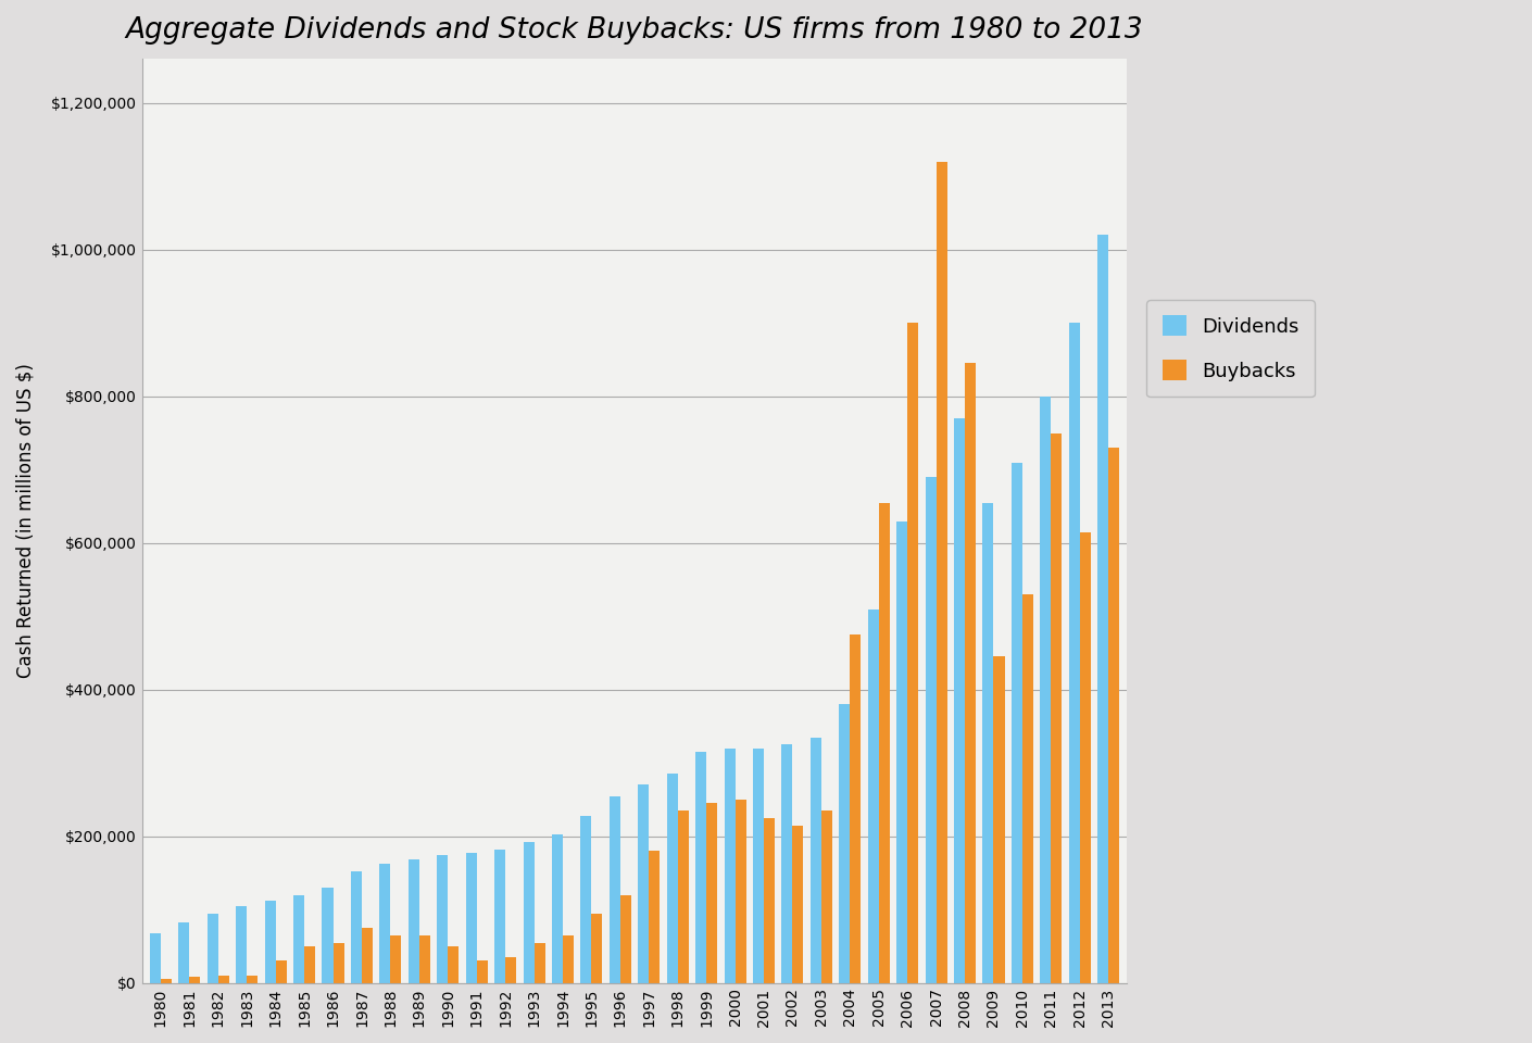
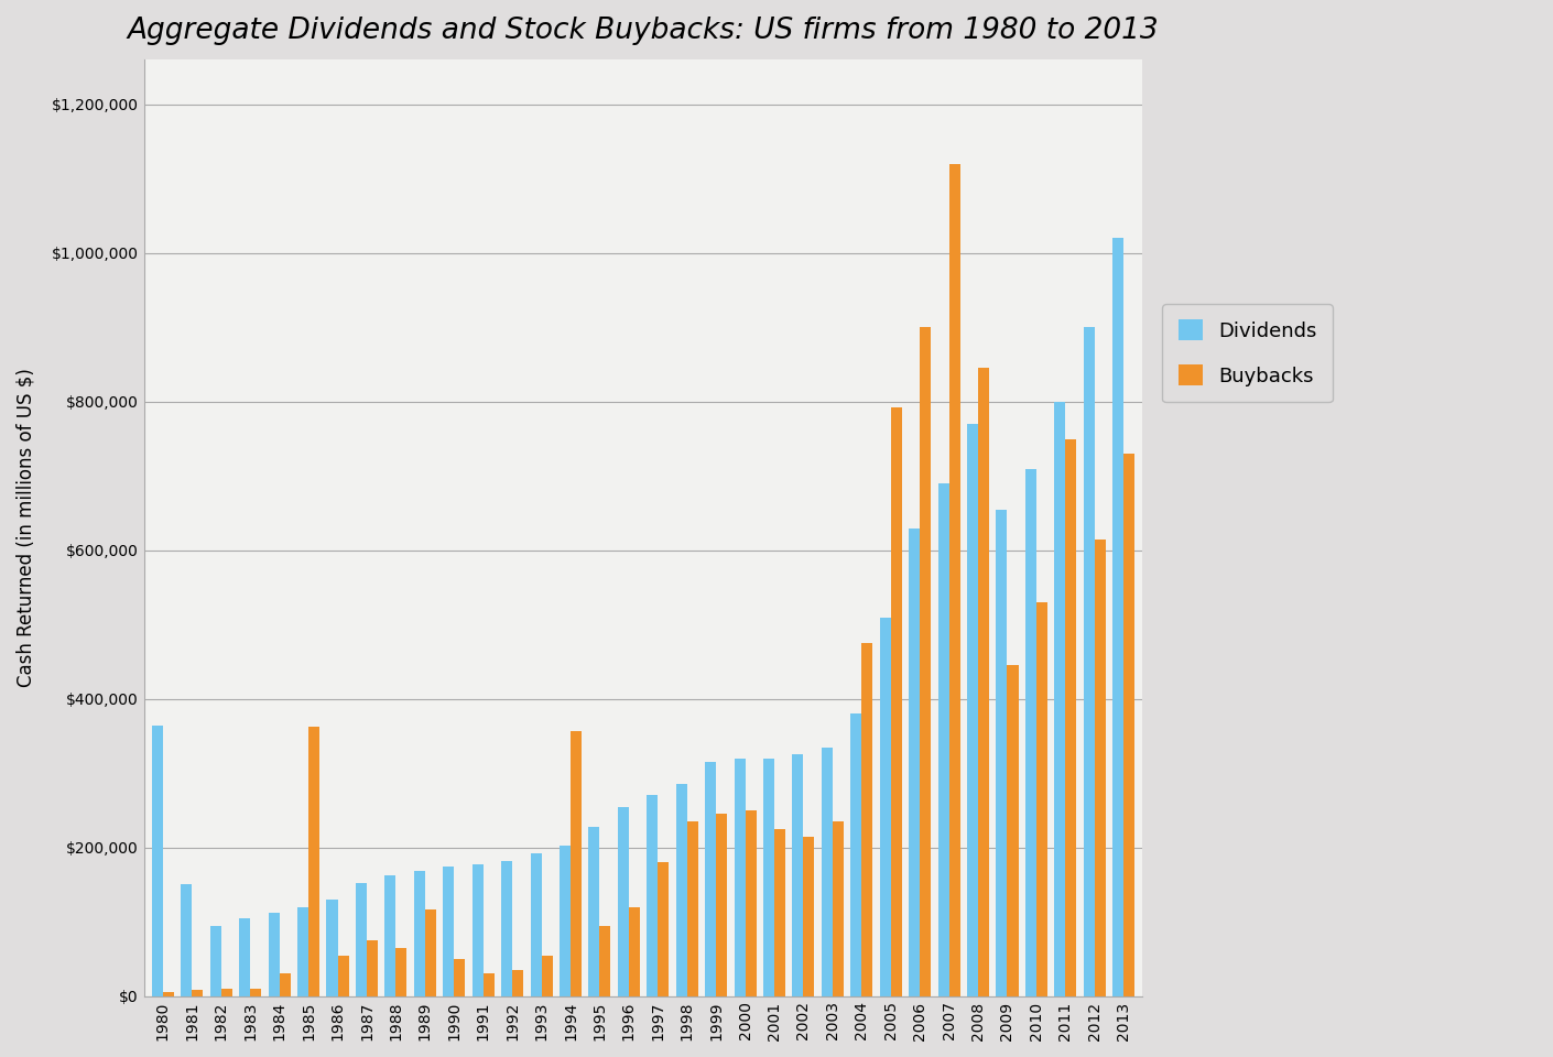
Dividends/1980: $68,000 -> $364,000
Dividends/1981: $82,000 -> $150,000
Buybacks/1985: $50,000 -> $362,000
Buybacks/1989: $65,000 -> $116,000
Buybacks/1994: $65,000 -> $356,000
Buybacks/2005: $655,000 -> $792,000
